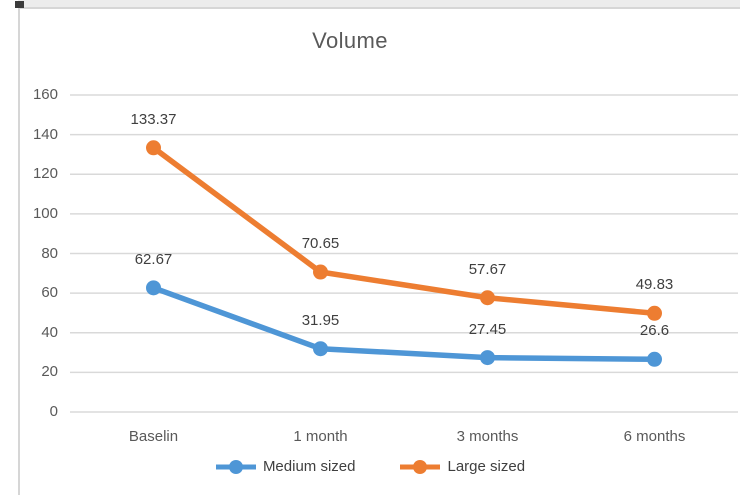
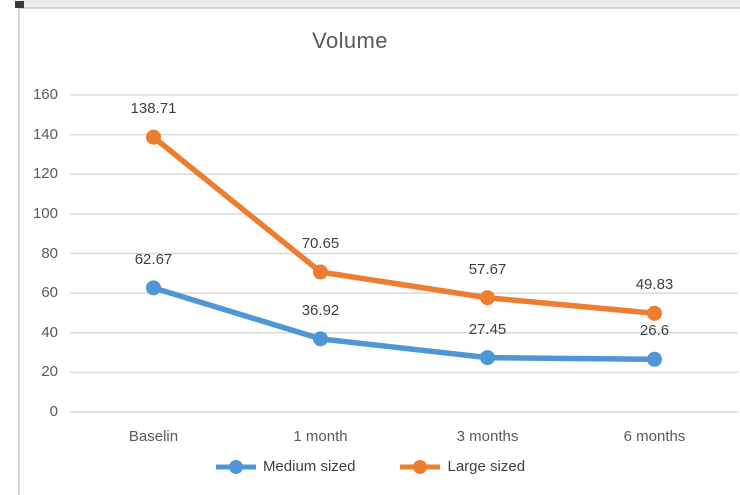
Large sized/Baselin: 133.37 -> 138.71
Medium sized/1 month: 31.95 -> 36.92
